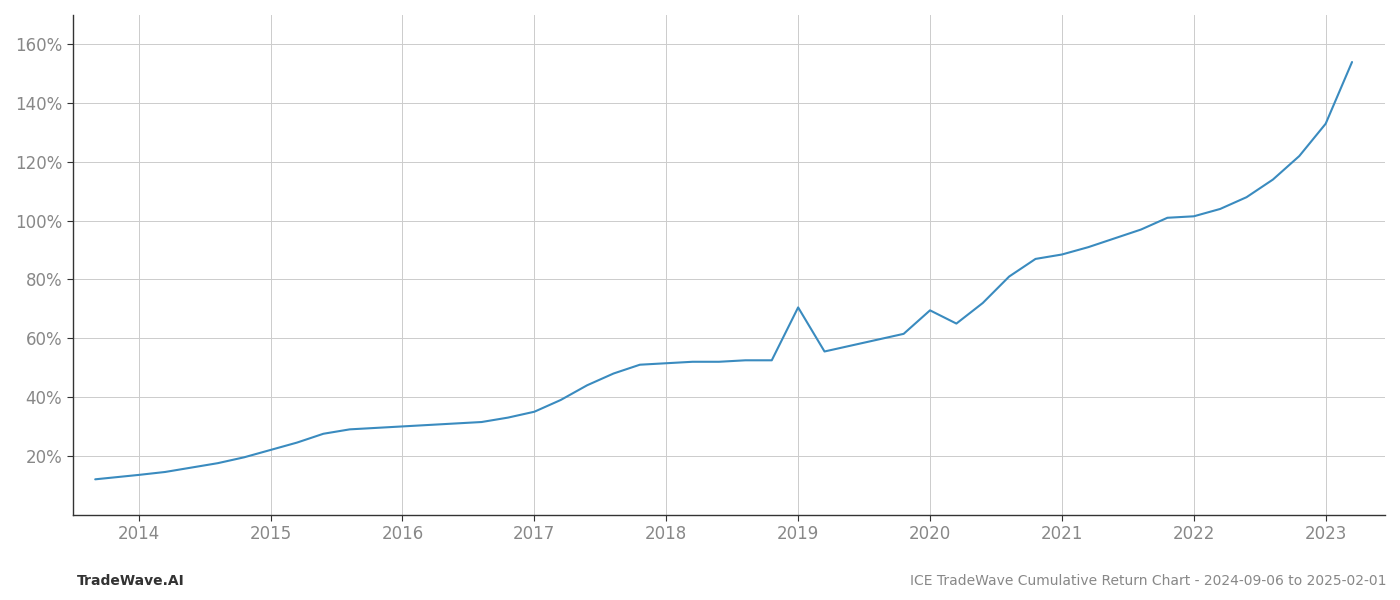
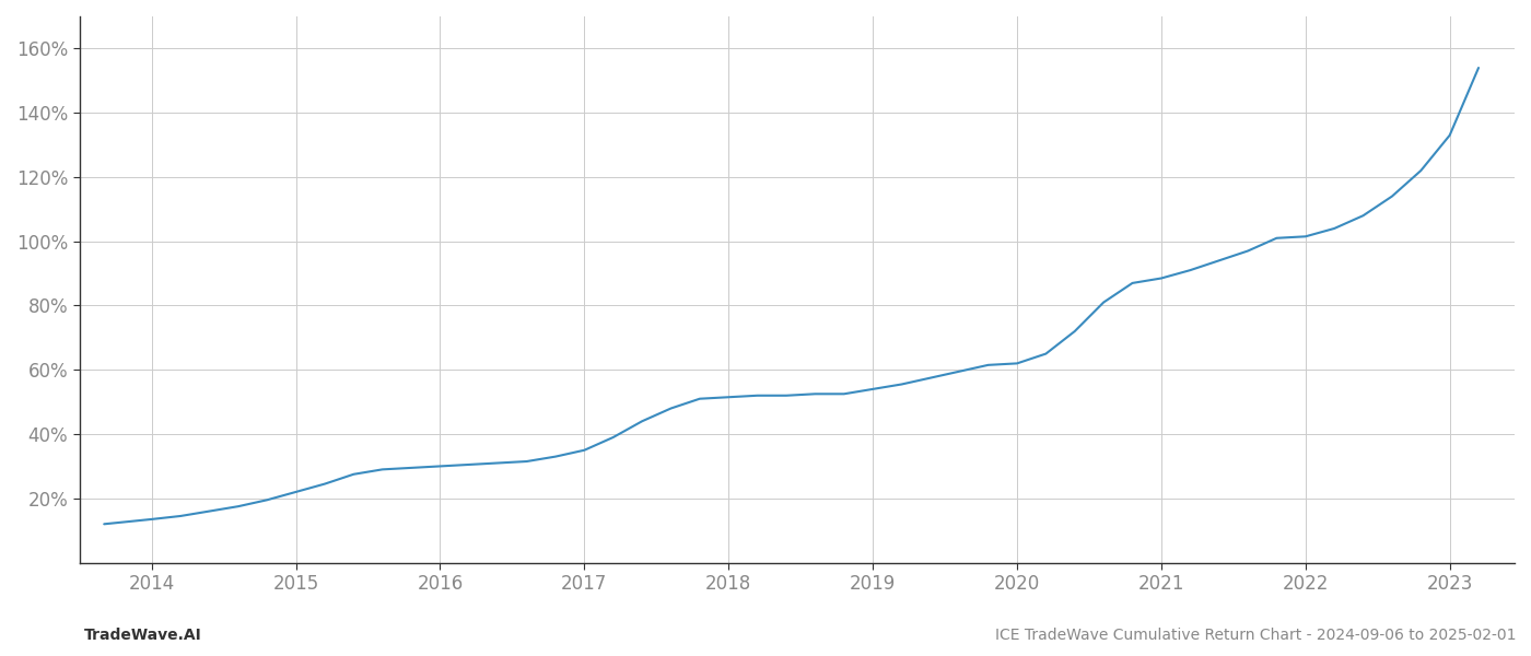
2019: 70.5% -> 54.0%
2020: 69.5% -> 62.0%
